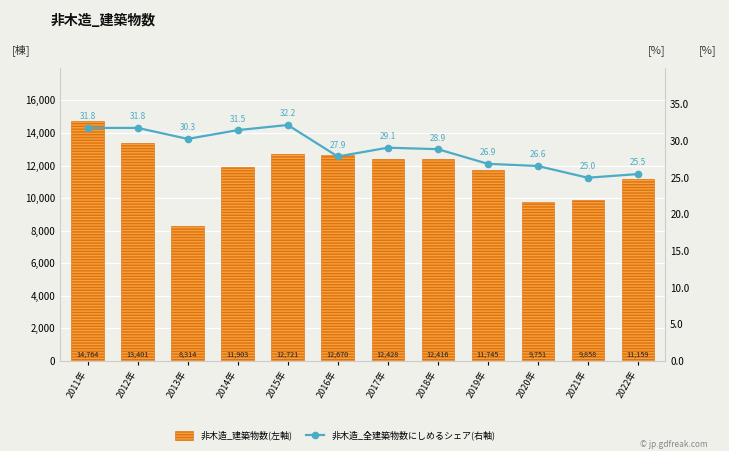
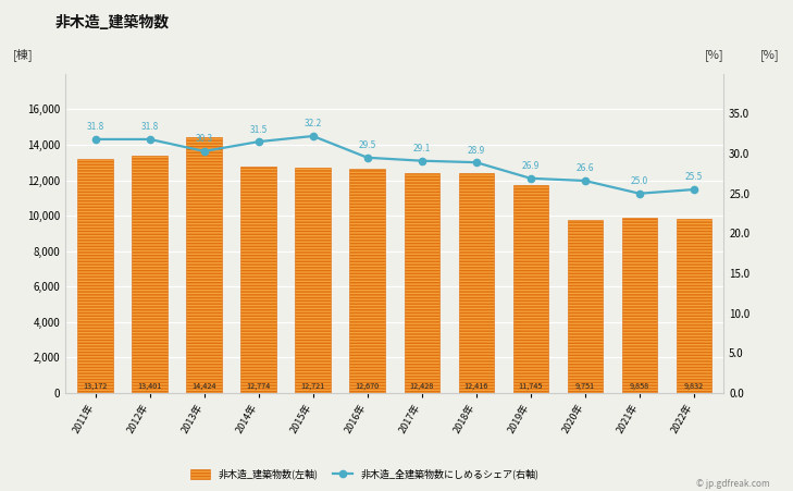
非木造_建築物数(左軸)/2011年: 14,764 -> 13,172
非木造_建築物数(左軸)/2013年: 8,314 -> 14,424
非木造_建築物数(左軸)/2014年: 11,903 -> 12,774
非木造_全建築物数にしめるシェア(右軸)/2016年: 27.9 -> 29.5
非木造_建築物数(左軸)/2022年: 11,159 -> 9,832
